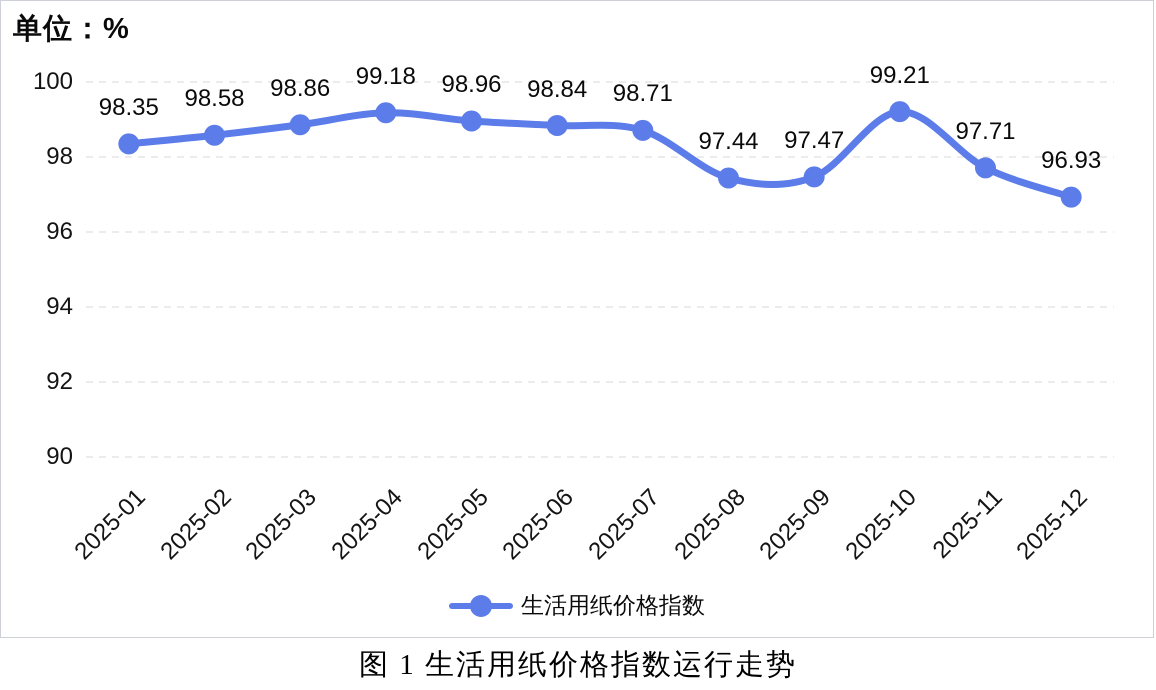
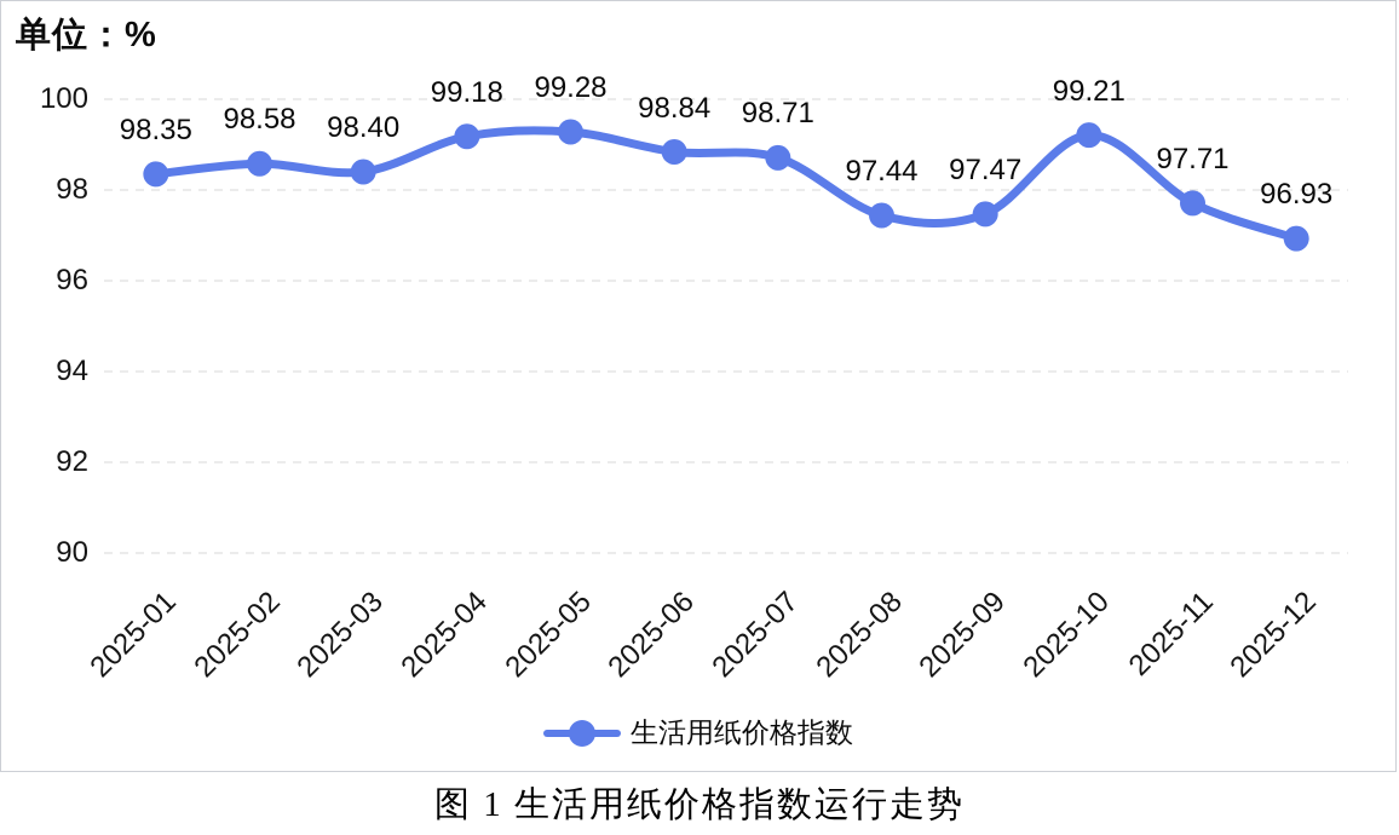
2025-03: 98.86 -> 98.40
2025-05: 98.96 -> 99.28
